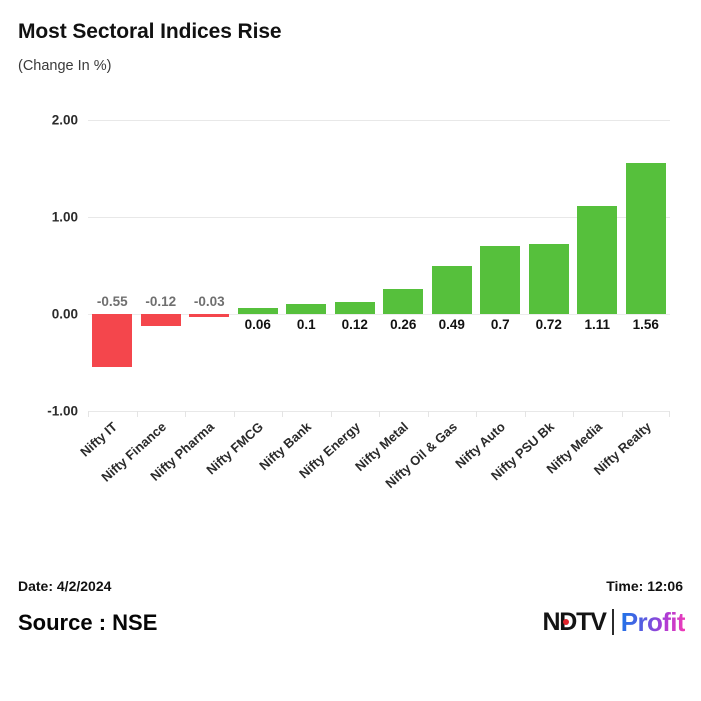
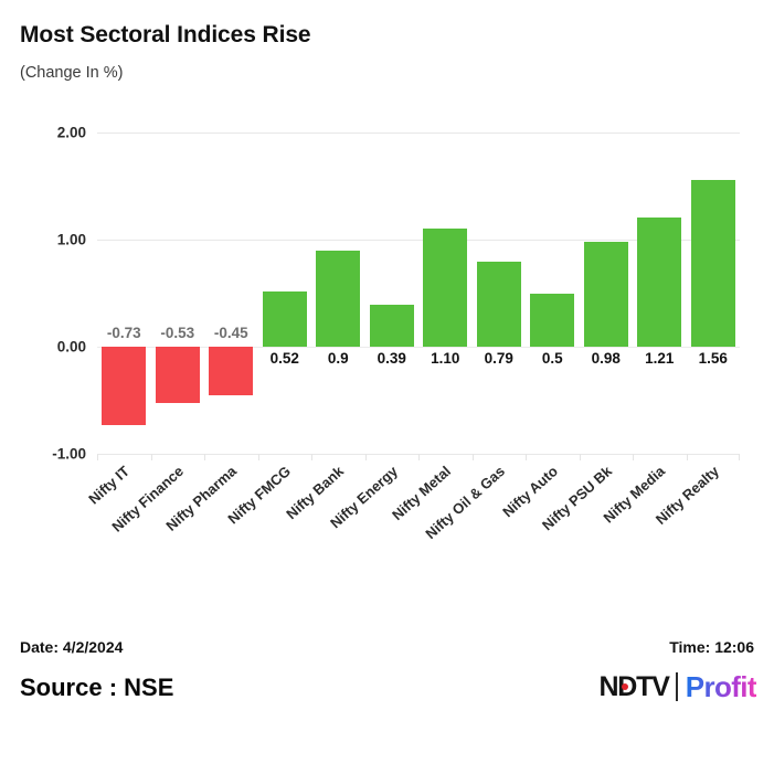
Nifty IT: -0.55 -> -0.73
Nifty Finance: -0.12 -> -0.53
Nifty Pharma: -0.03 -> -0.45
Nifty FMCG: 0.06 -> 0.52
Nifty Bank: 0.1 -> 0.9
Nifty Energy: 0.12 -> 0.39
Nifty Metal: 0.26 -> 1.10
Nifty Oil & Gas: 0.49 -> 0.79
Nifty Auto: 0.7 -> 0.5
Nifty PSU Bk: 0.72 -> 0.98
Nifty Media: 1.11 -> 1.21
